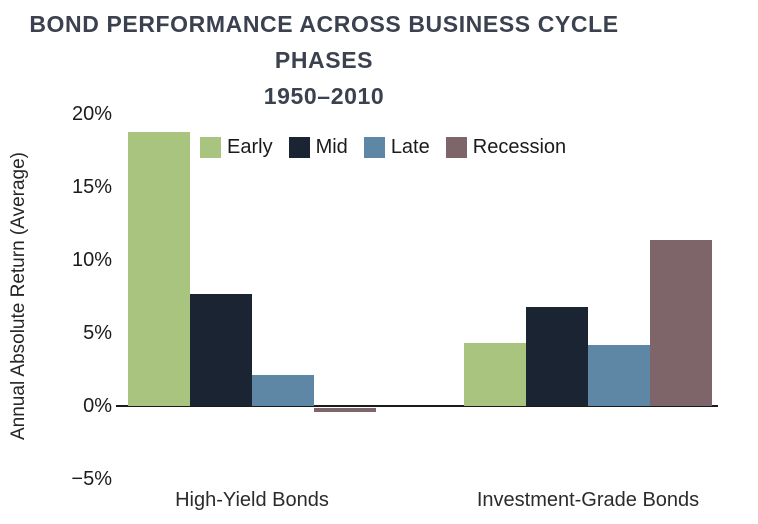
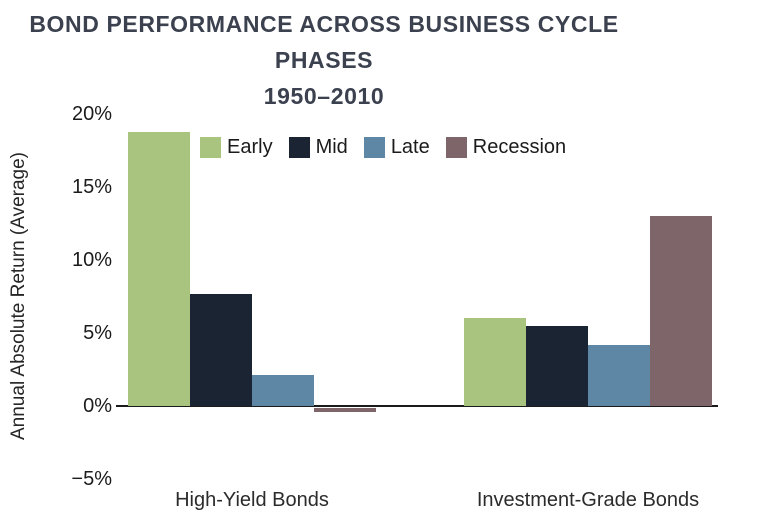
Early/Investment-Grade Bonds: 4.3% -> 6.0%
Mid/Investment-Grade Bonds: 6.8% -> 5.5%
Recession/Investment-Grade Bonds: 11.4% -> 13.0%
